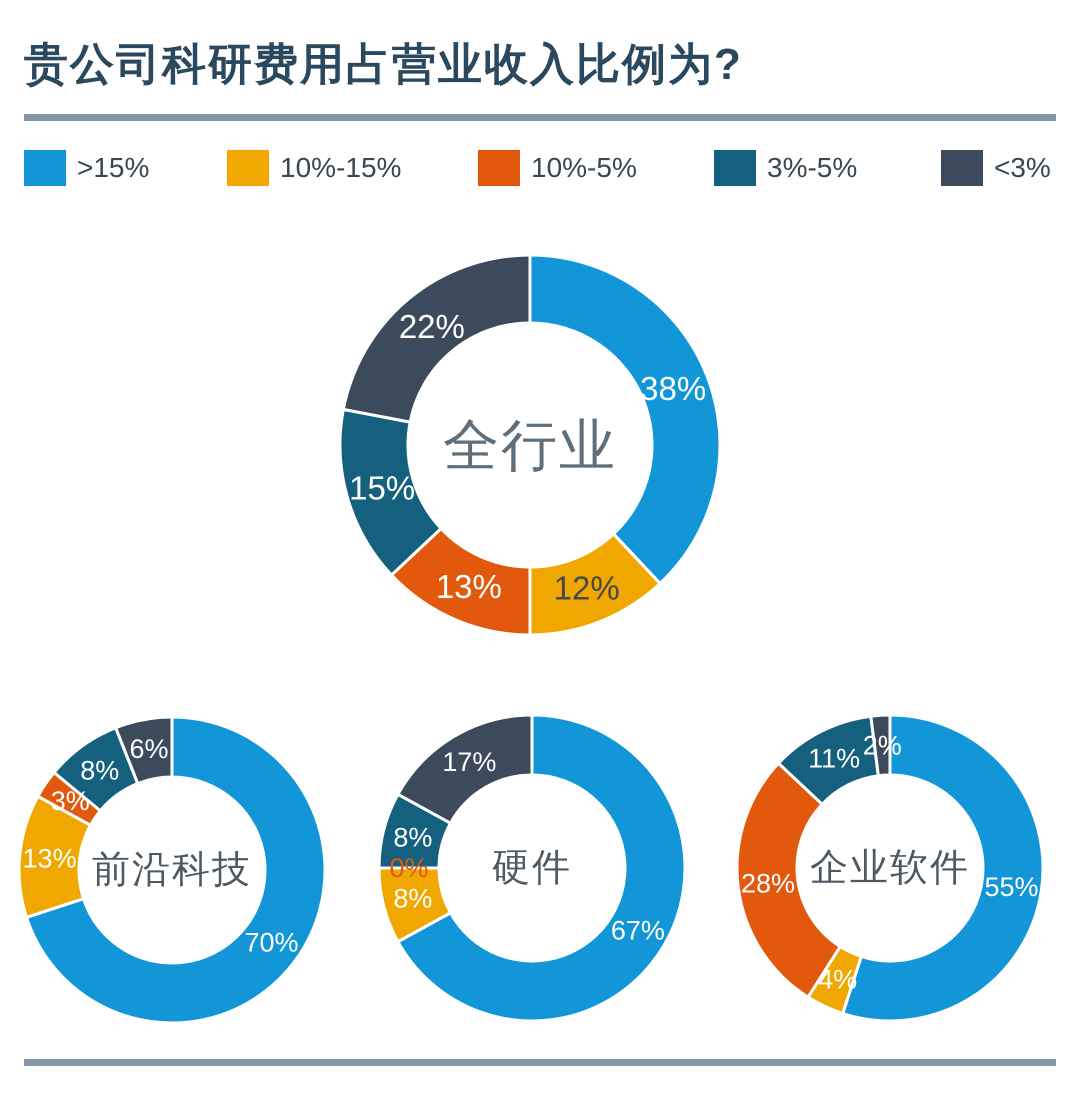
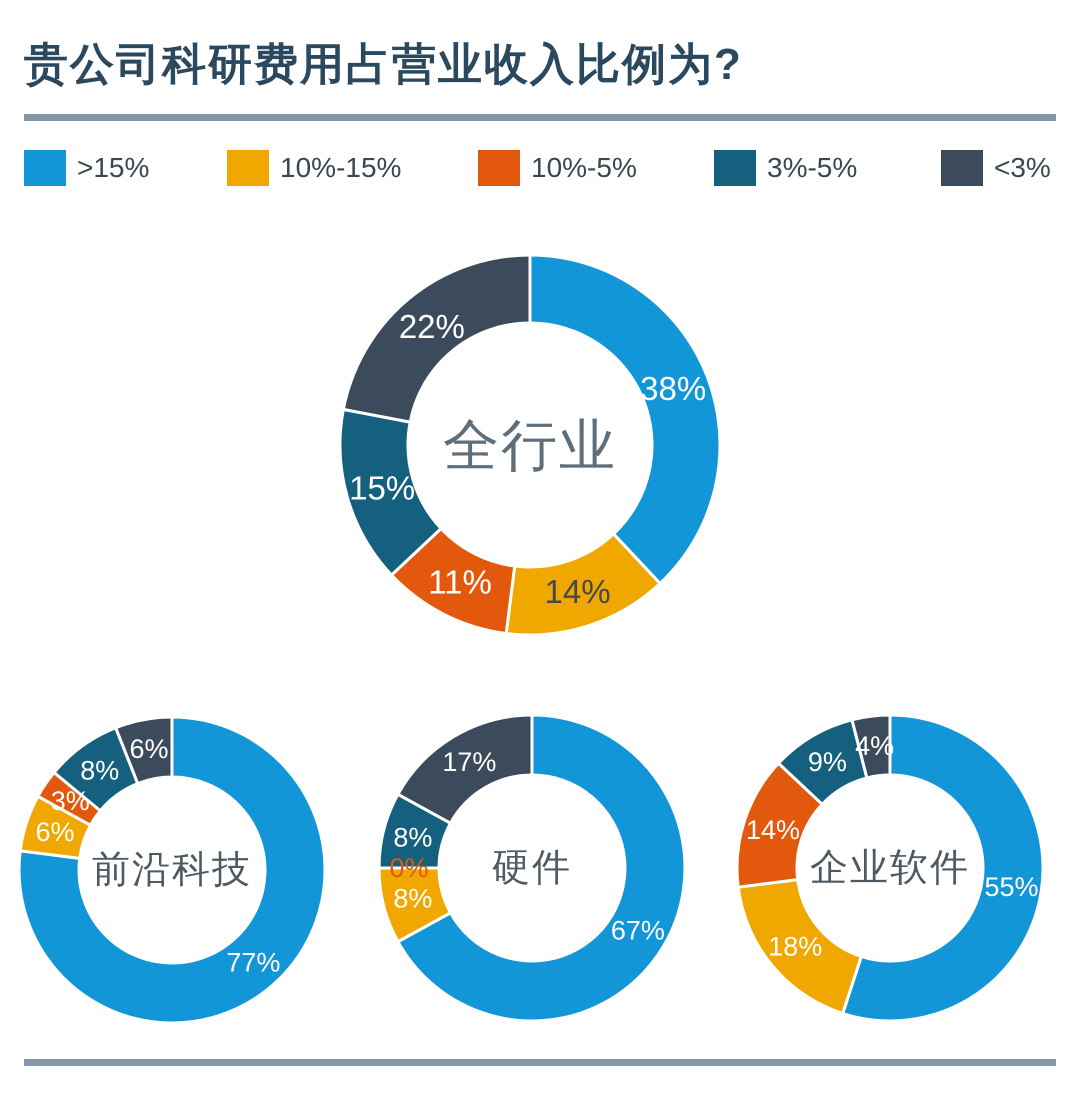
全行业/10%-15%: 12% -> 14%
全行业/10%-5%: 13% -> 11%
前沿科技/>15%: 70% -> 77%
前沿科技/10%-15%: 13% -> 6%
企业软件/10%-15%: 4% -> 18%
企业软件/10%-5%: 28% -> 14%
企业软件/3%-5%: 11% -> 9%
企业软件/<3%: 2% -> 4%
